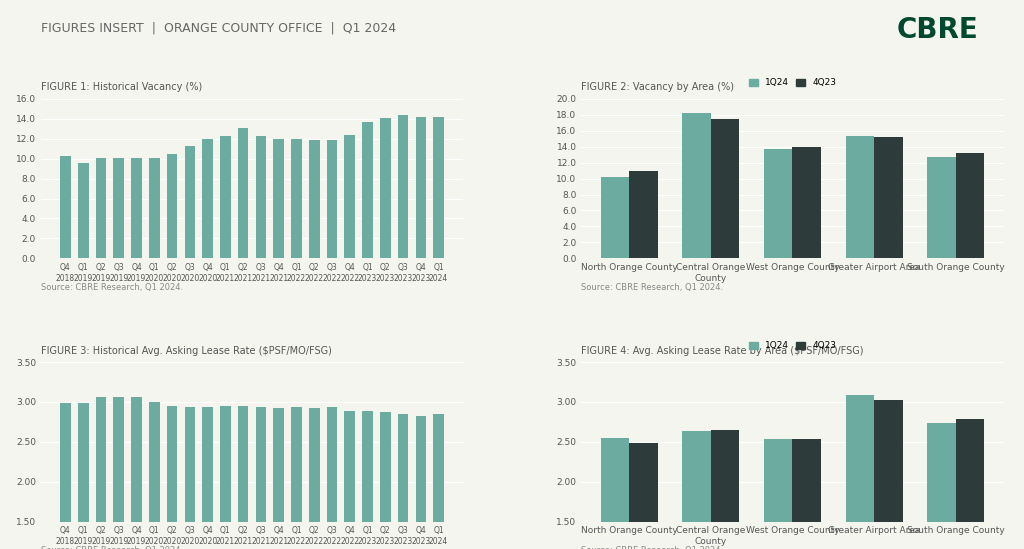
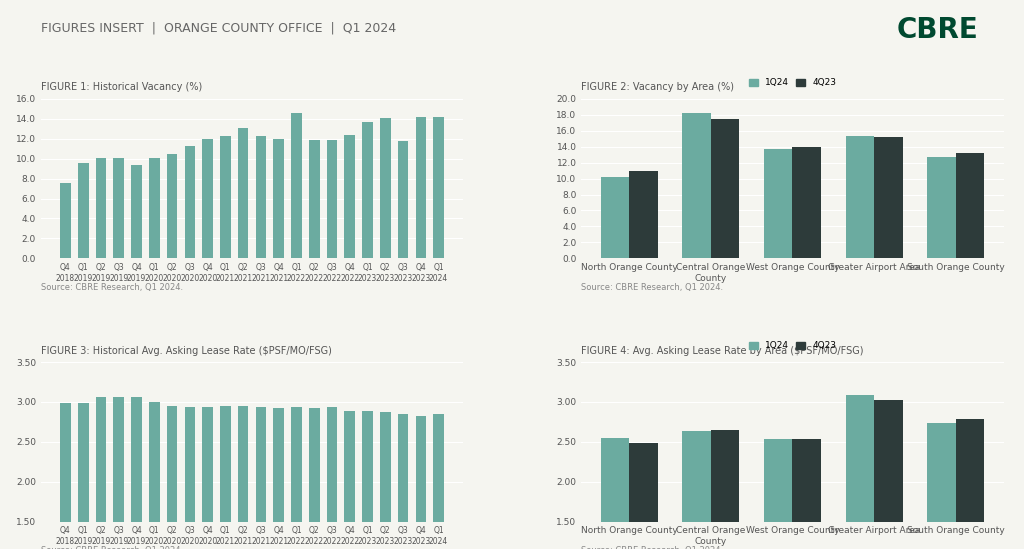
FIGURE 1: Historical Vacancy (%)/Q4 2018: 10.3 -> 7.6
FIGURE 1: Historical Vacancy (%)/Q4 2019: 10.1 -> 9.4
FIGURE 1: Historical Vacancy (%)/Q1 2022: 12.0 -> 14.6
FIGURE 1: Historical Vacancy (%)/Q3 2023: 14.4 -> 11.8
